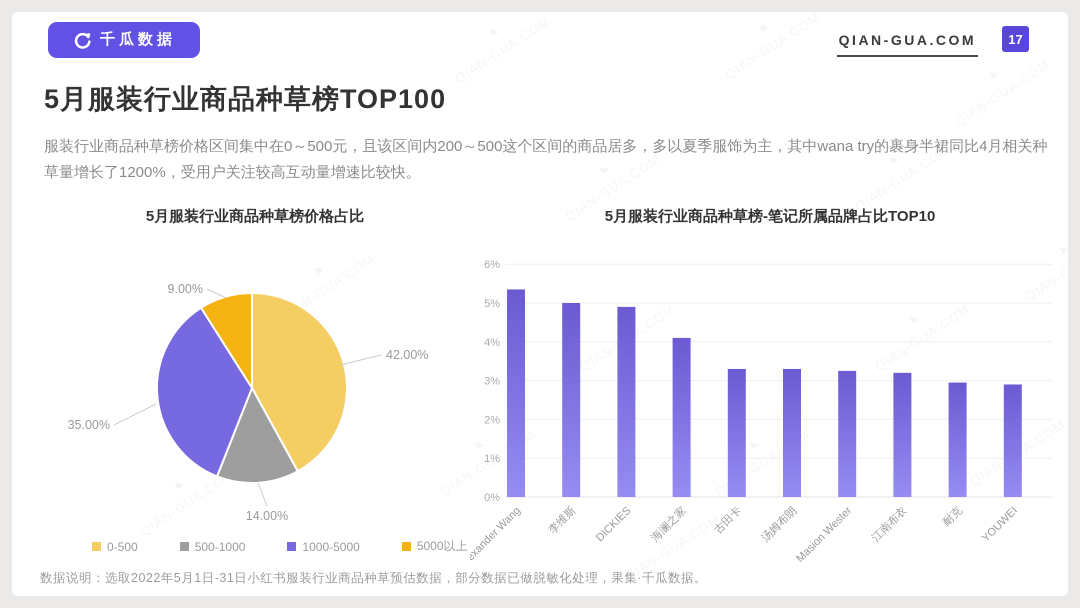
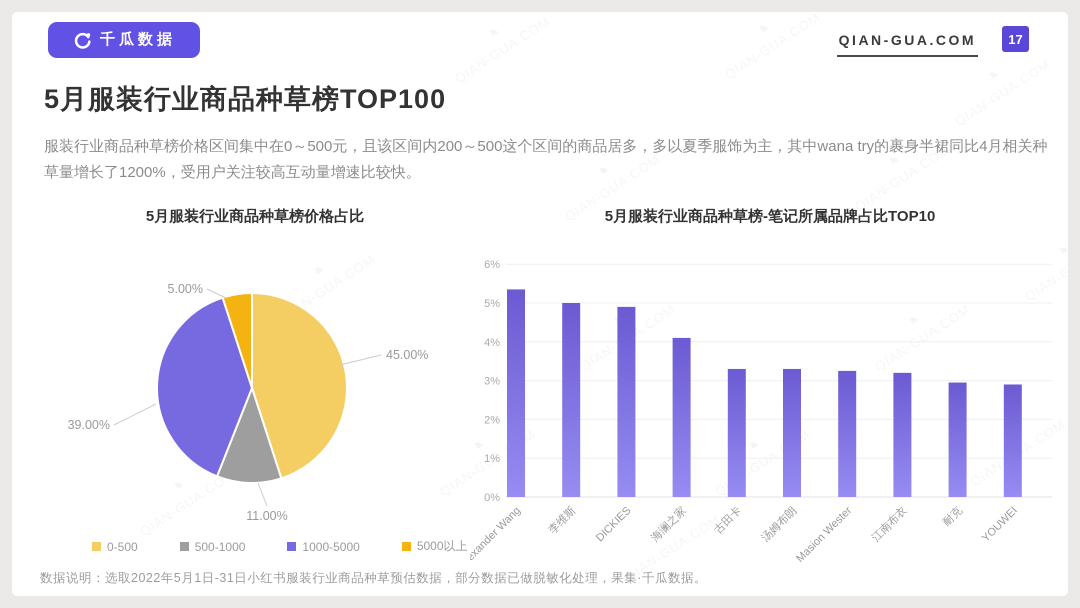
5月服装行业商品种草榜价格占比/0-500: 42.00% -> 45.00%
5月服装行业商品种草榜价格占比/500-1000: 14.00% -> 11.00%
5月服装行业商品种草榜价格占比/1000-5000: 35.00% -> 39.00%
5月服装行业商品种草榜价格占比/5000以上: 9.00% -> 5.00%
